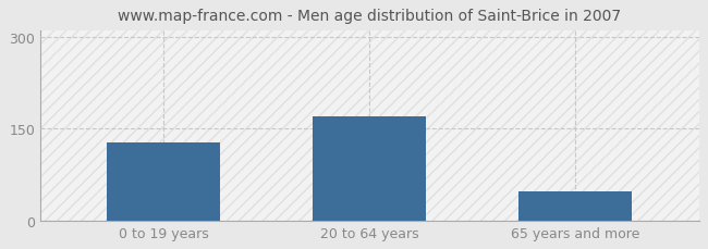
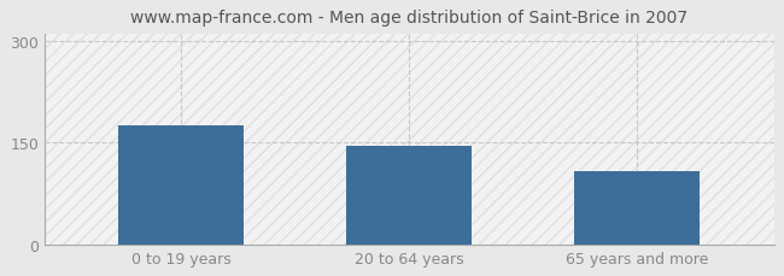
0 to 19 years: 127 -> 176
20 to 64 years: 170 -> 146
65 years and more: 47 -> 108
